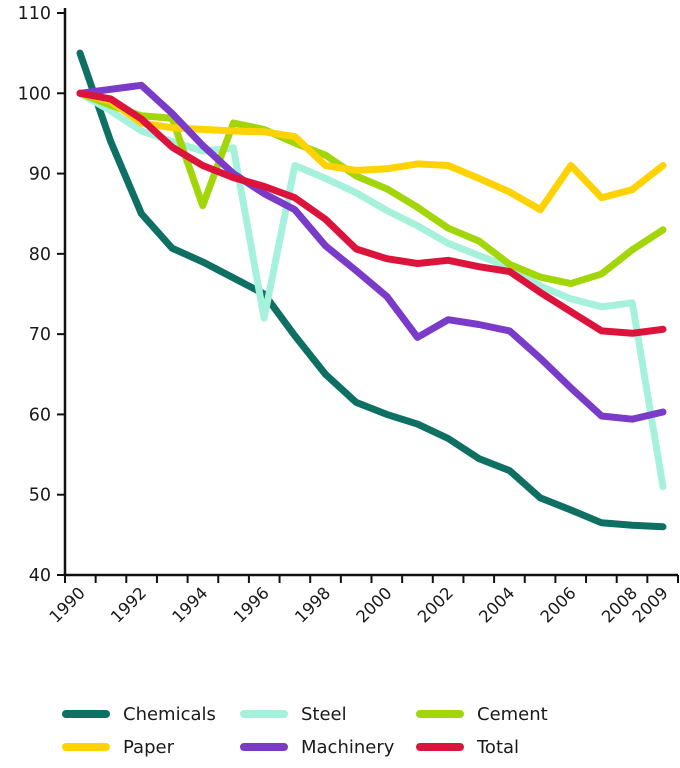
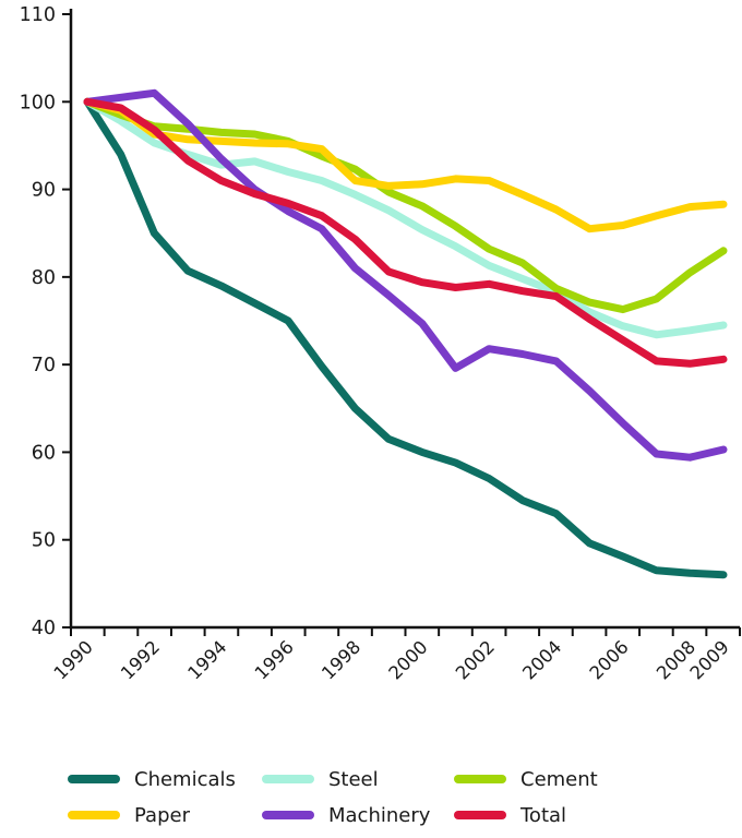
Chemicals/1990: 105 -> 100
Cement/1994: 86 -> 96
Steel/1996: 72 -> 92
Paper/2006: 91 -> 86
Steel/2009: 51 -> 74
Paper/2009: 91 -> 88
